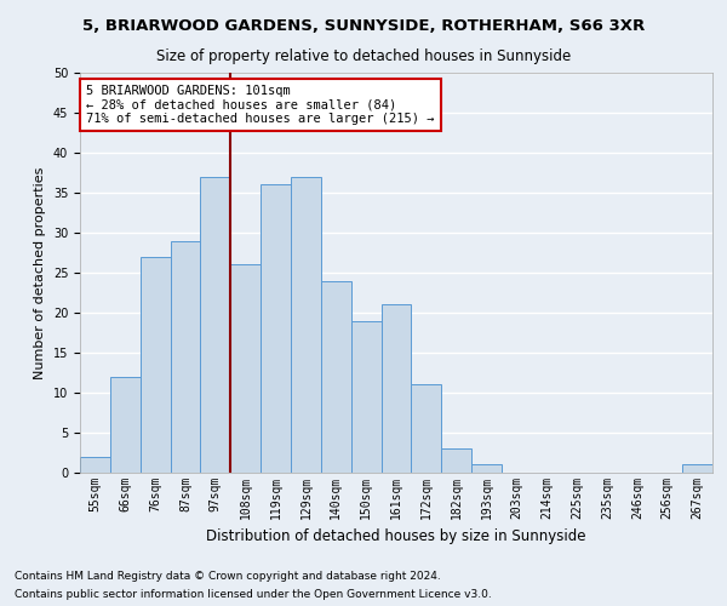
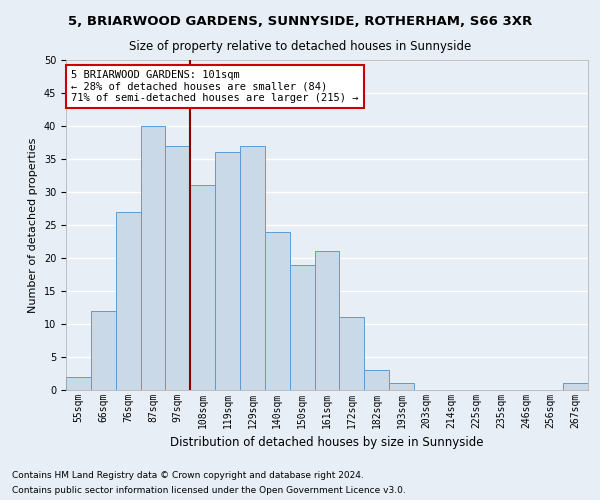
87sqm: 29 -> 40
108sqm: 26 -> 31
